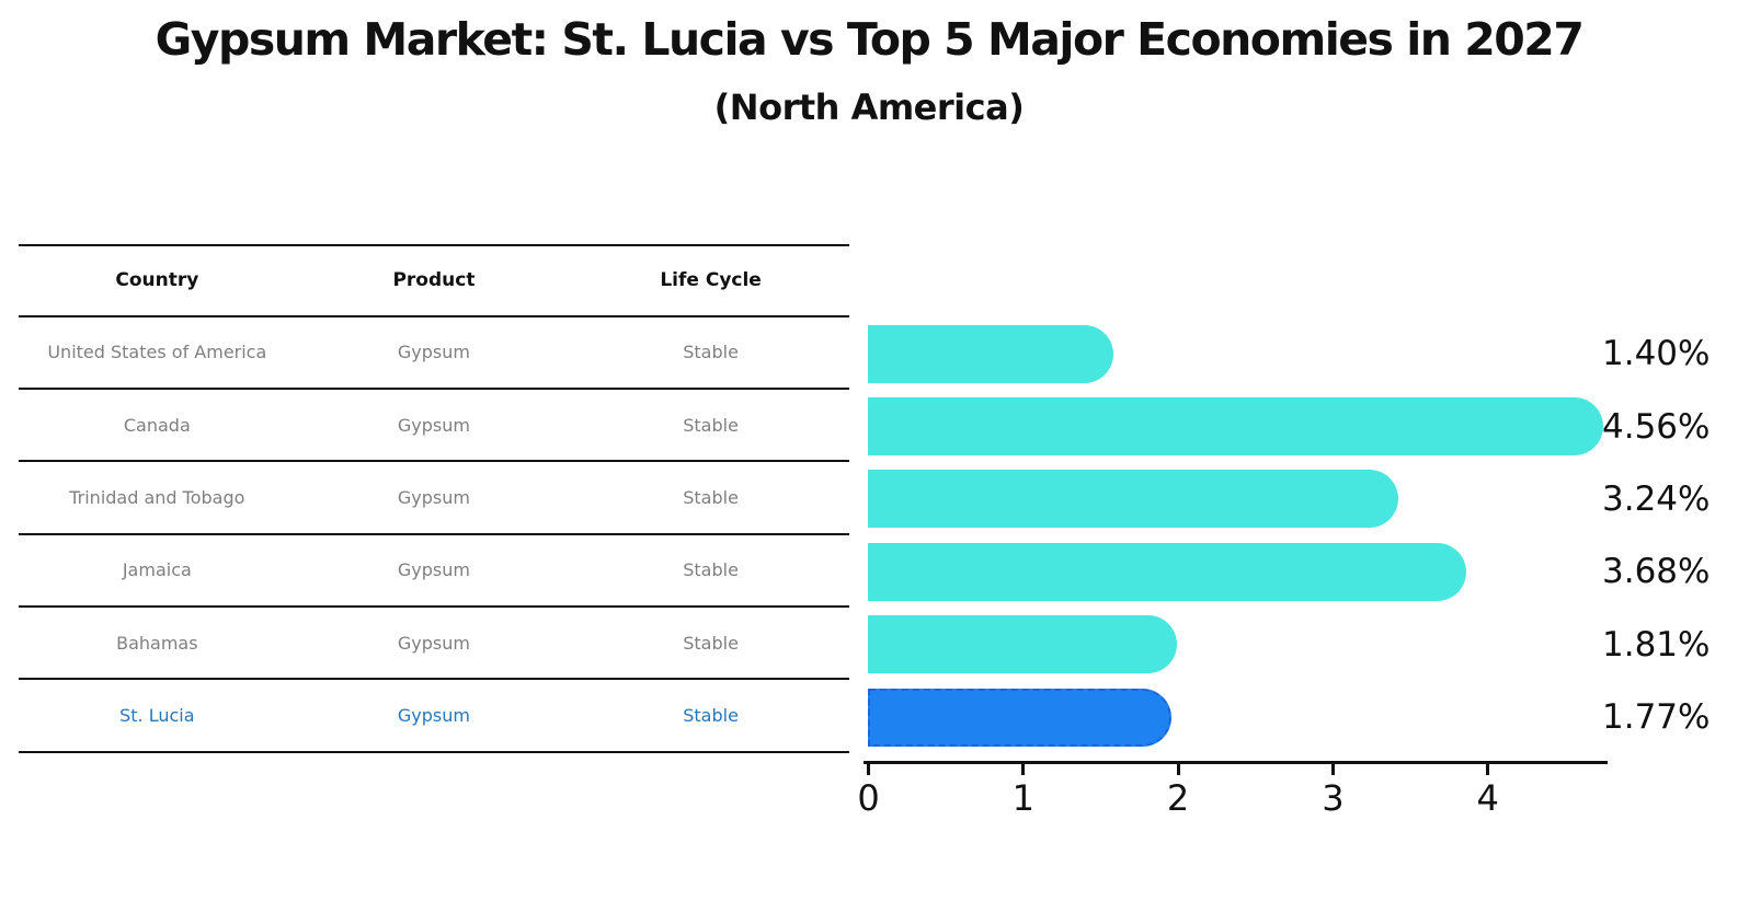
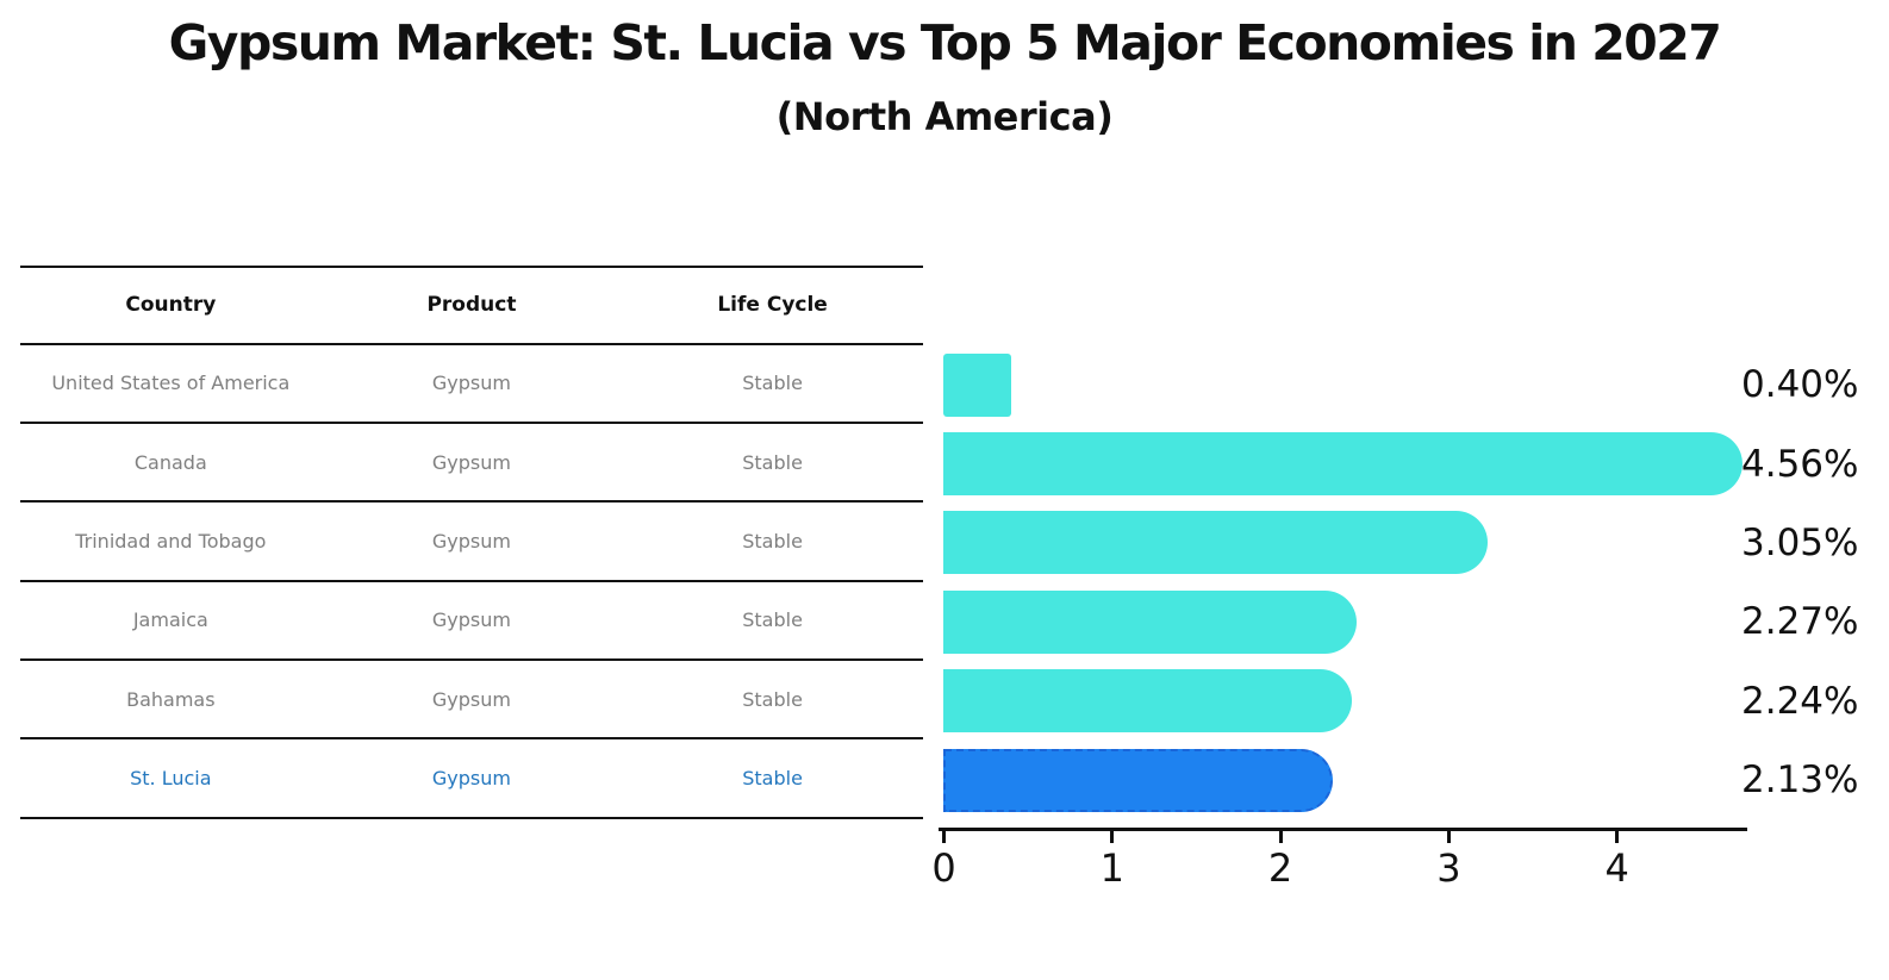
United States of America: 1.40% -> 0.40%
Trinidad and Tobago: 3.24% -> 3.05%
Jamaica: 3.68% -> 2.27%
Bahamas: 1.81% -> 2.24%
St. Lucia: 1.77% -> 2.13%
